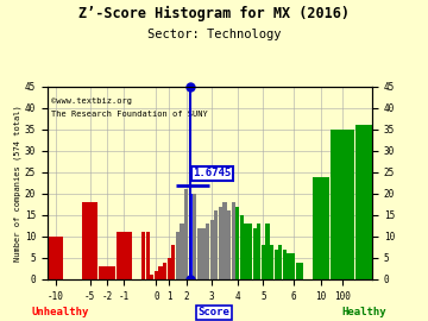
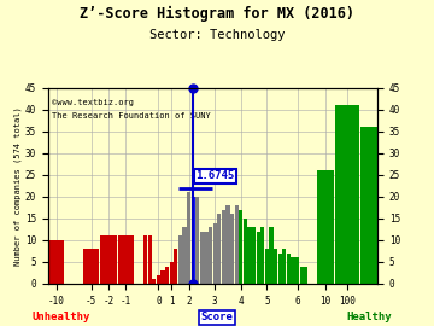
-5: 18 -> 8
-2: 3 -> 11
10: 24 -> 26
100: 35 -> 41
